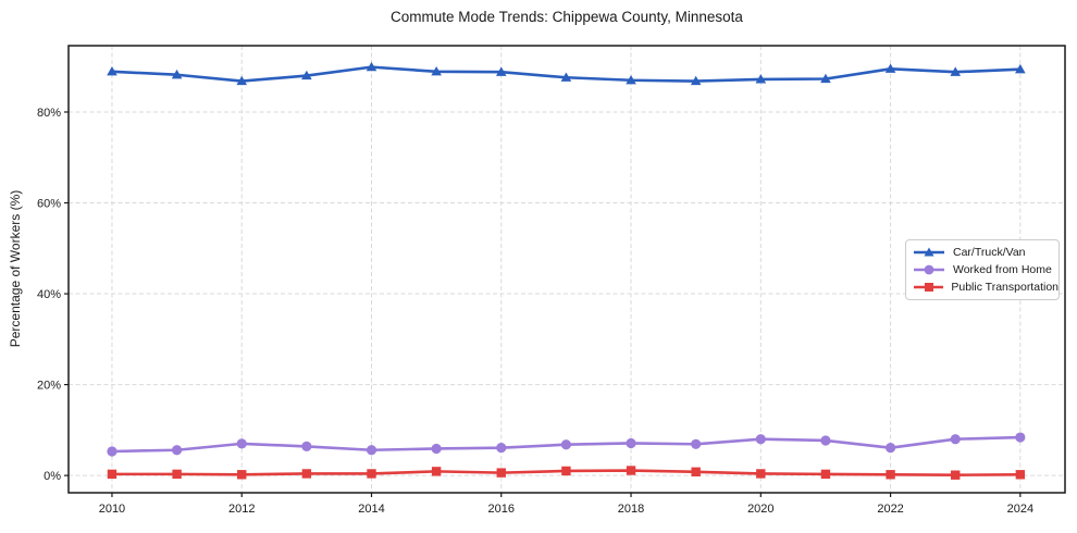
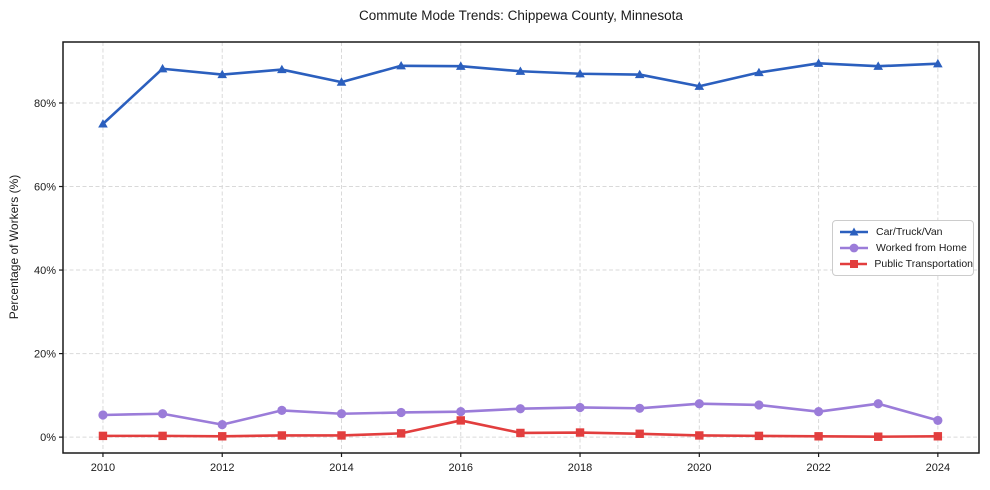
Car/Truck/Van/2010: 89% -> 75%
Worked from Home/2012: 7% -> 3%
Car/Truck/Van/2014: 90% -> 85%
Public Transportation/2016: 1% -> 4%
Car/Truck/Van/2020: 87% -> 84%
Worked from Home/2024: 8% -> 4%
